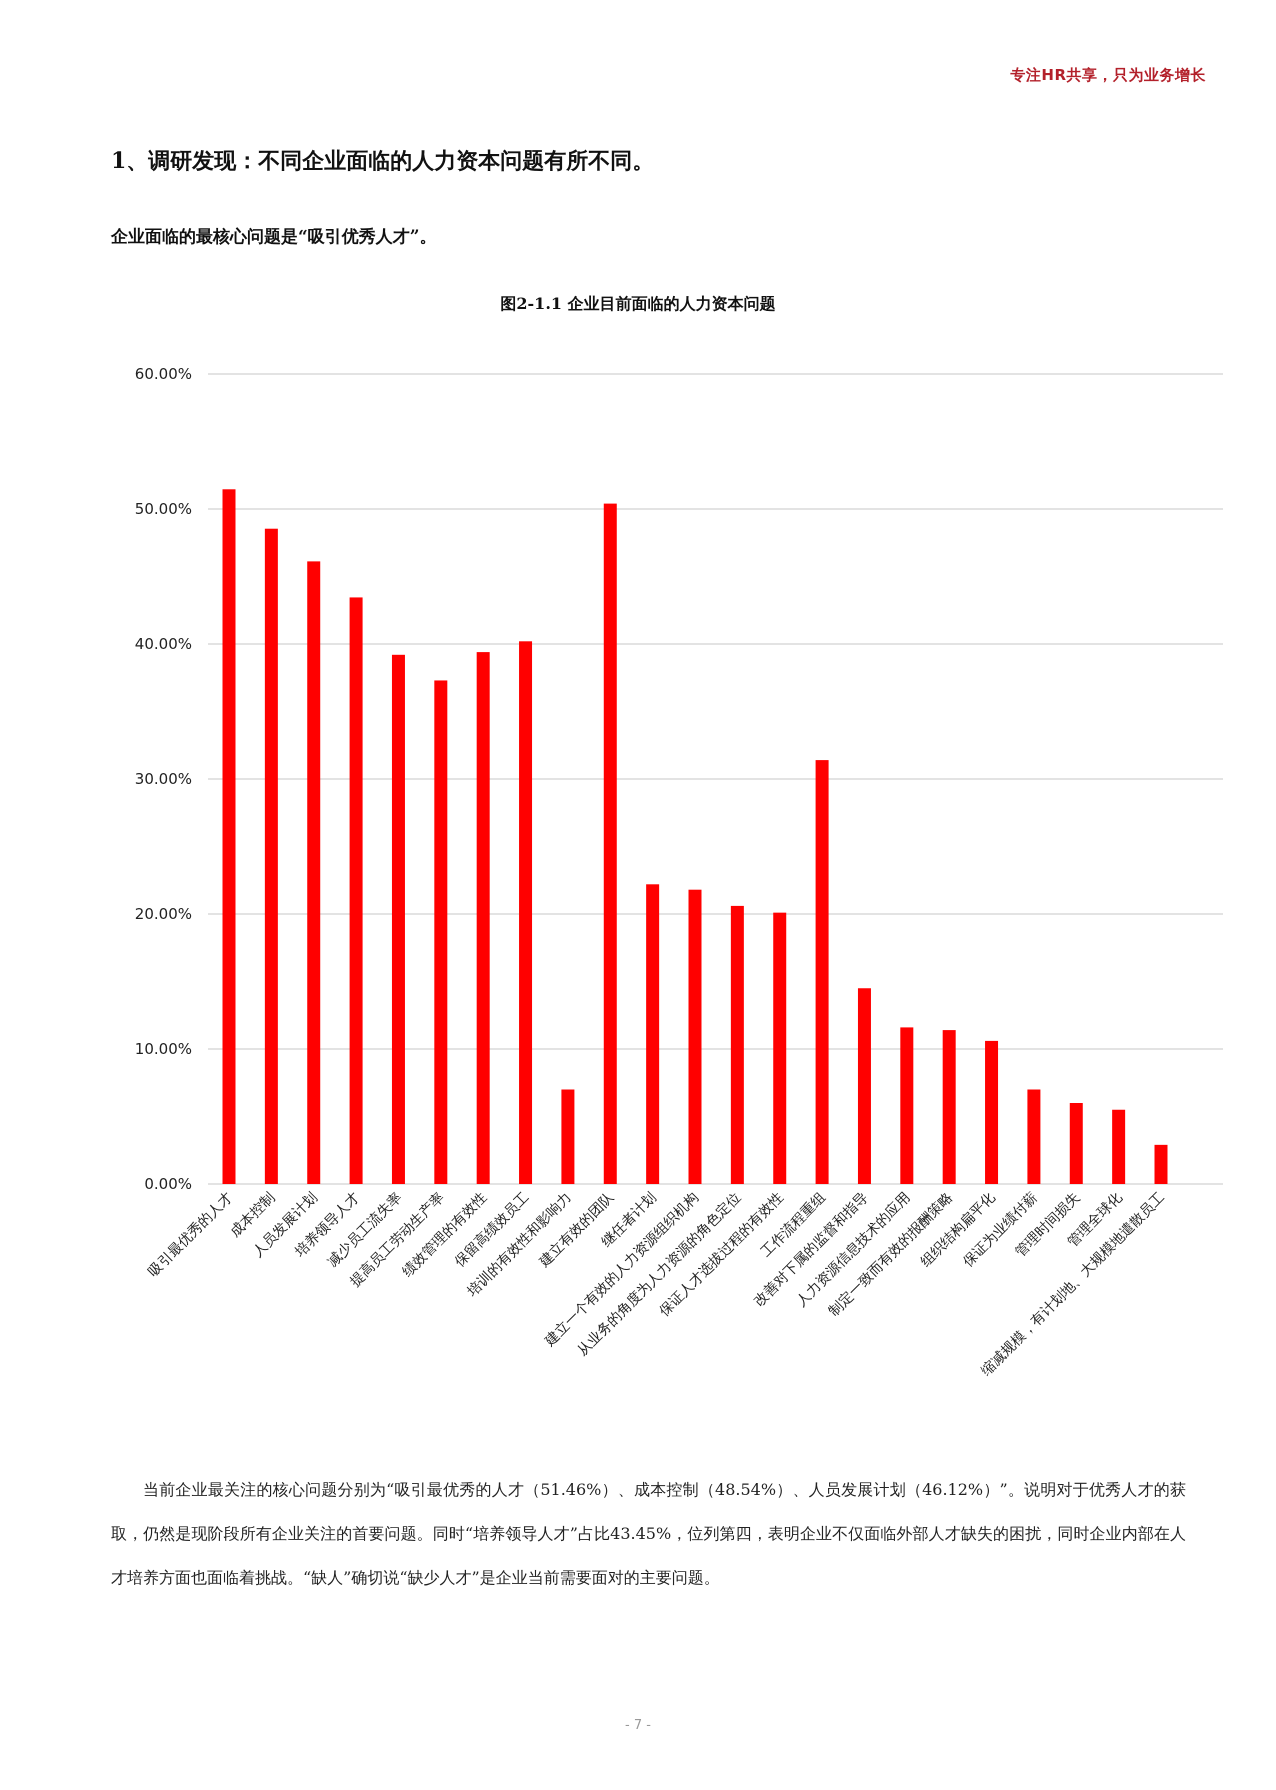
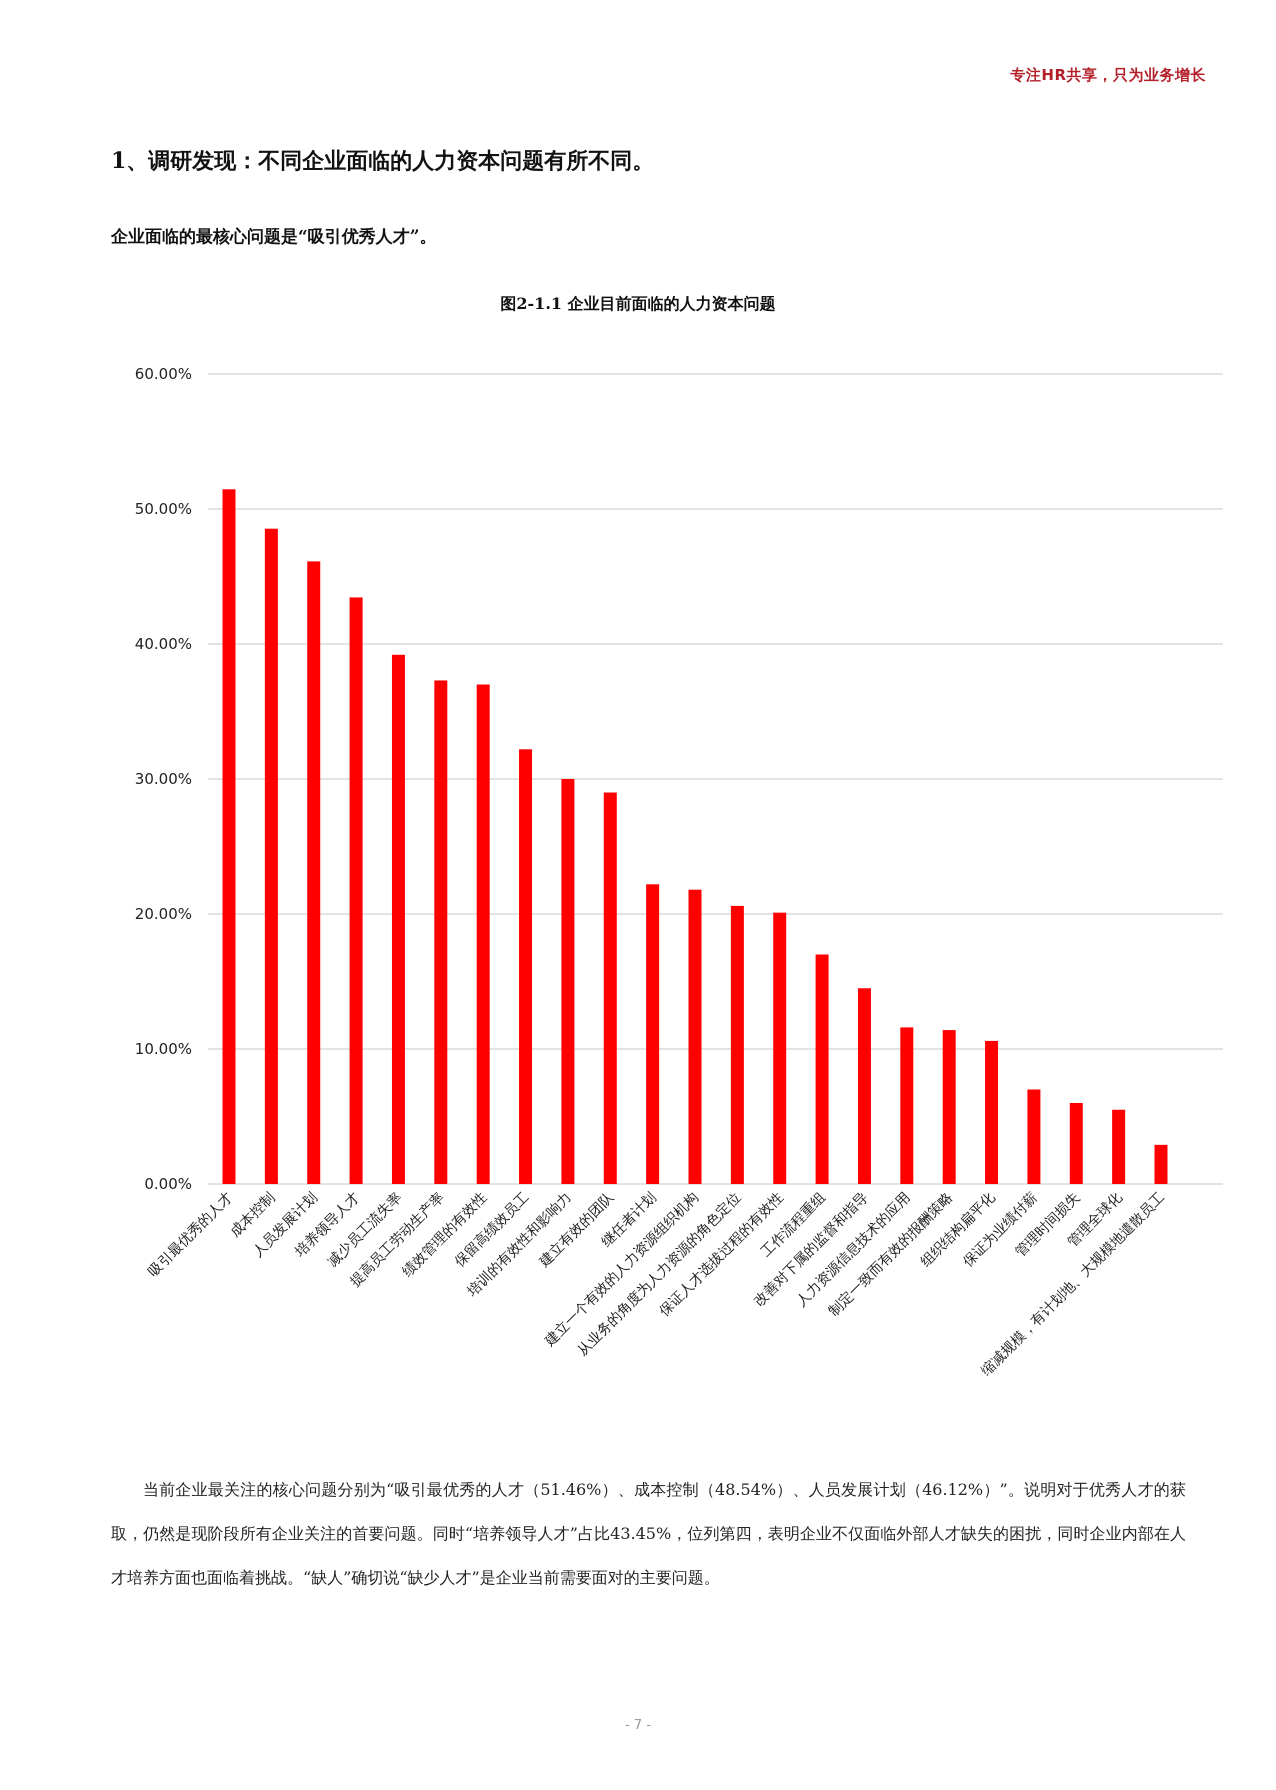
绩效管理的有效性: 39.4% -> 37.0%
保留高绩效员工: 40.2% -> 32.2%
培训的有效性和影响力: 7.0% -> 30.0%
建立有效的团队: 50.4% -> 29.0%
工作流程重组: 31.4% -> 17.0%
